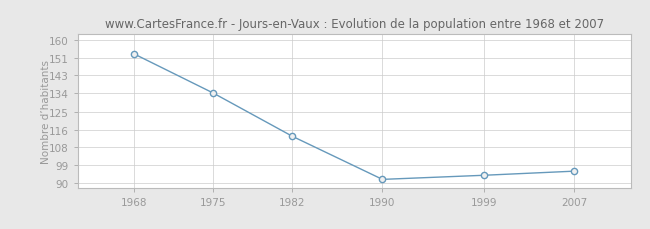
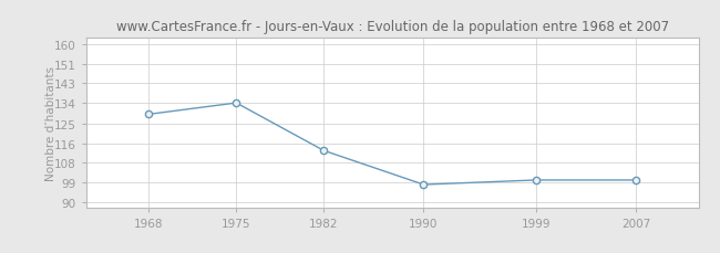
1968: 153 -> 129
1990: 92 -> 98
1999: 94 -> 100
2007: 96 -> 100
